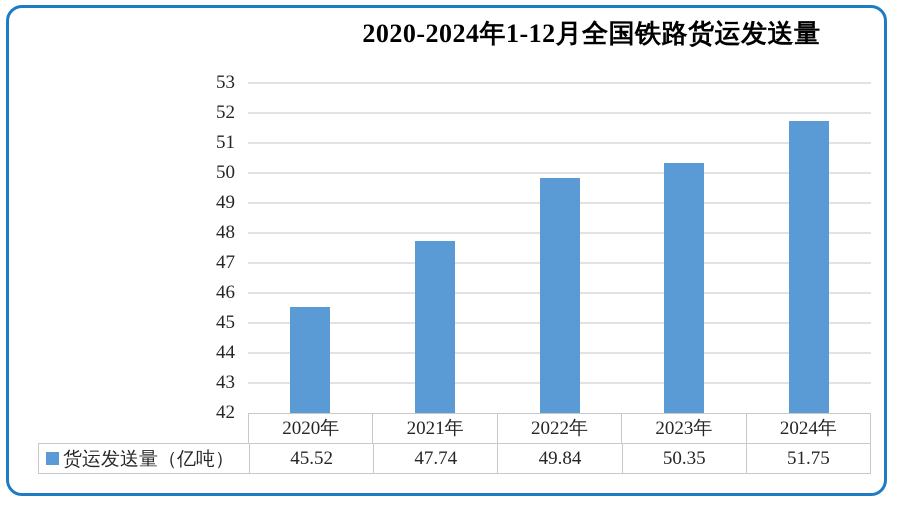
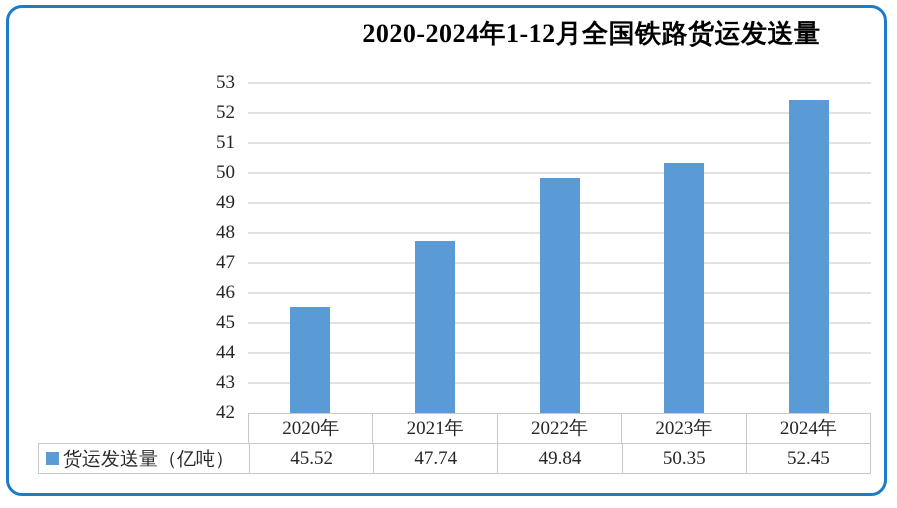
2024年: 51.75 -> 52.45
